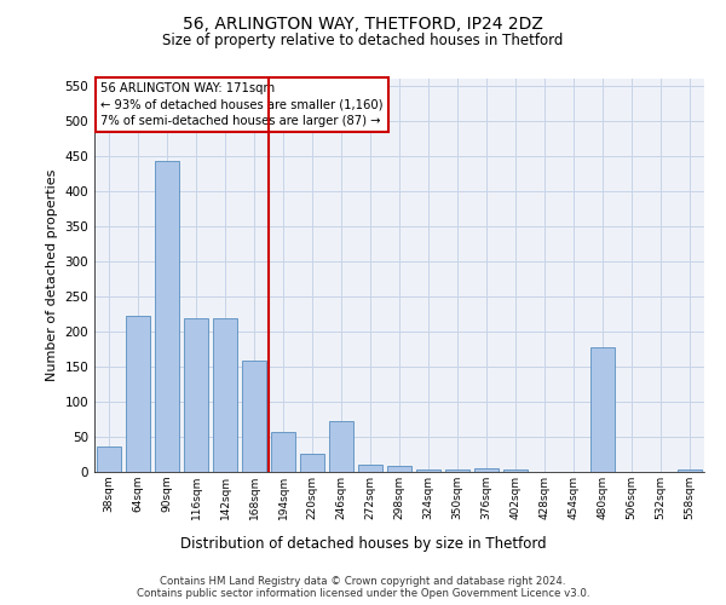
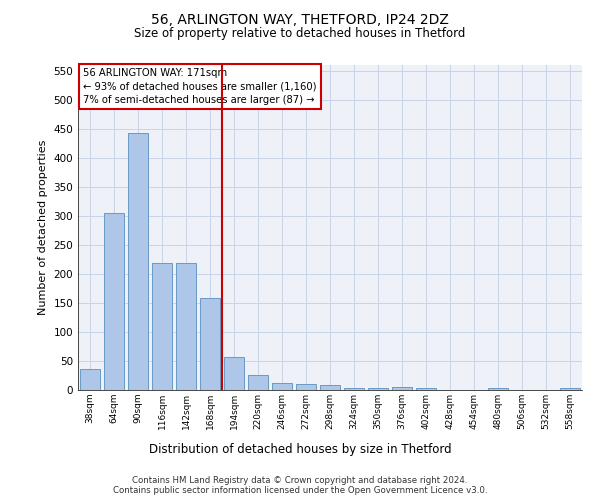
64sqm: 222 -> 305
246sqm: 72 -> 12
480sqm: 178 -> 4
